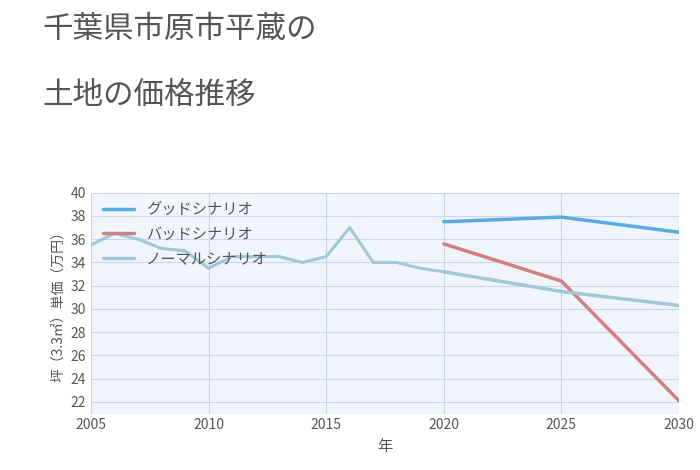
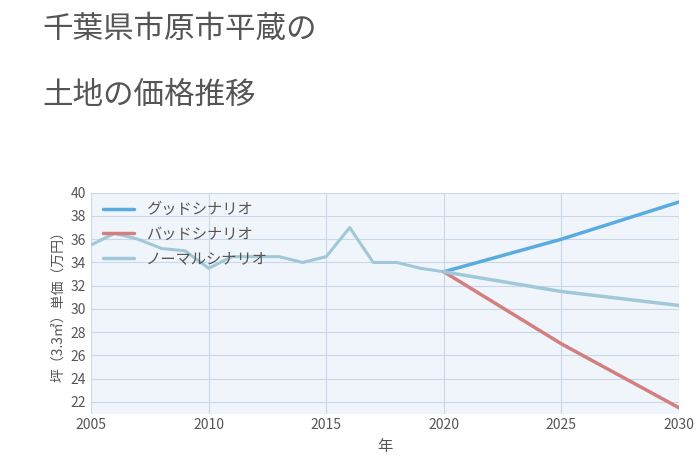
グッドシナリオ/2020: 37.5 -> 33.2
バッドシナリオ/2020: 35.6 -> 33.2
グッドシナリオ/2025: 37.9 -> 36.0
バッドシナリオ/2025: 32.4 -> 27.0
グッドシナリオ/2030: 36.6 -> 39.2
バッドシナリオ/2030: 22.1 -> 21.5
